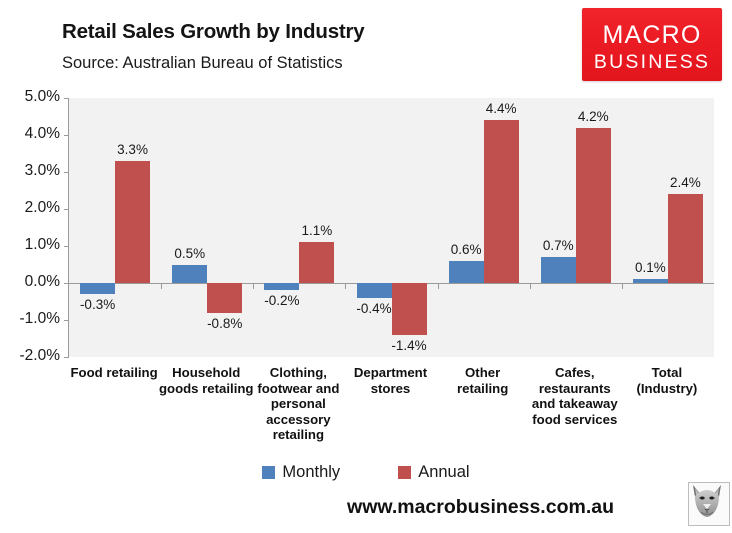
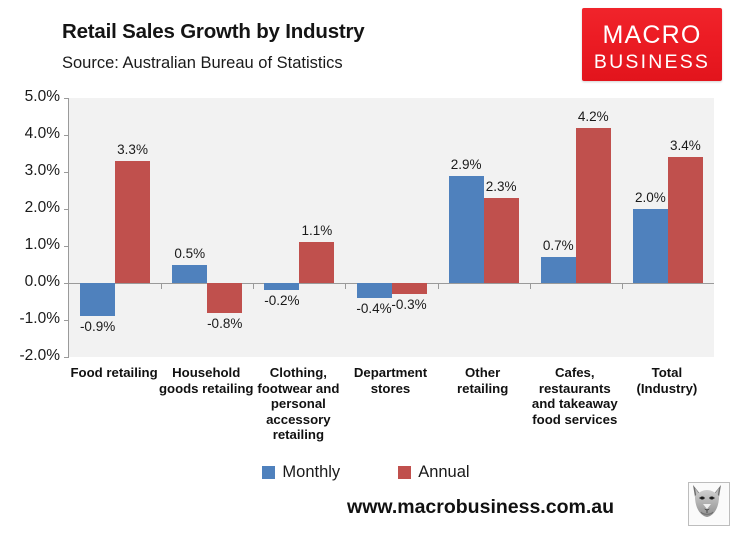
Monthly/Food retailing: -0.3% -> -0.9%
Annual/Department stores: -1.4% -> -0.3%
Monthly/Other retailing: 0.6% -> 2.9%
Annual/Other retailing: 4.4% -> 2.3%
Monthly/Total (Industry): 0.1% -> 2.0%
Annual/Total (Industry): 2.4% -> 3.4%
